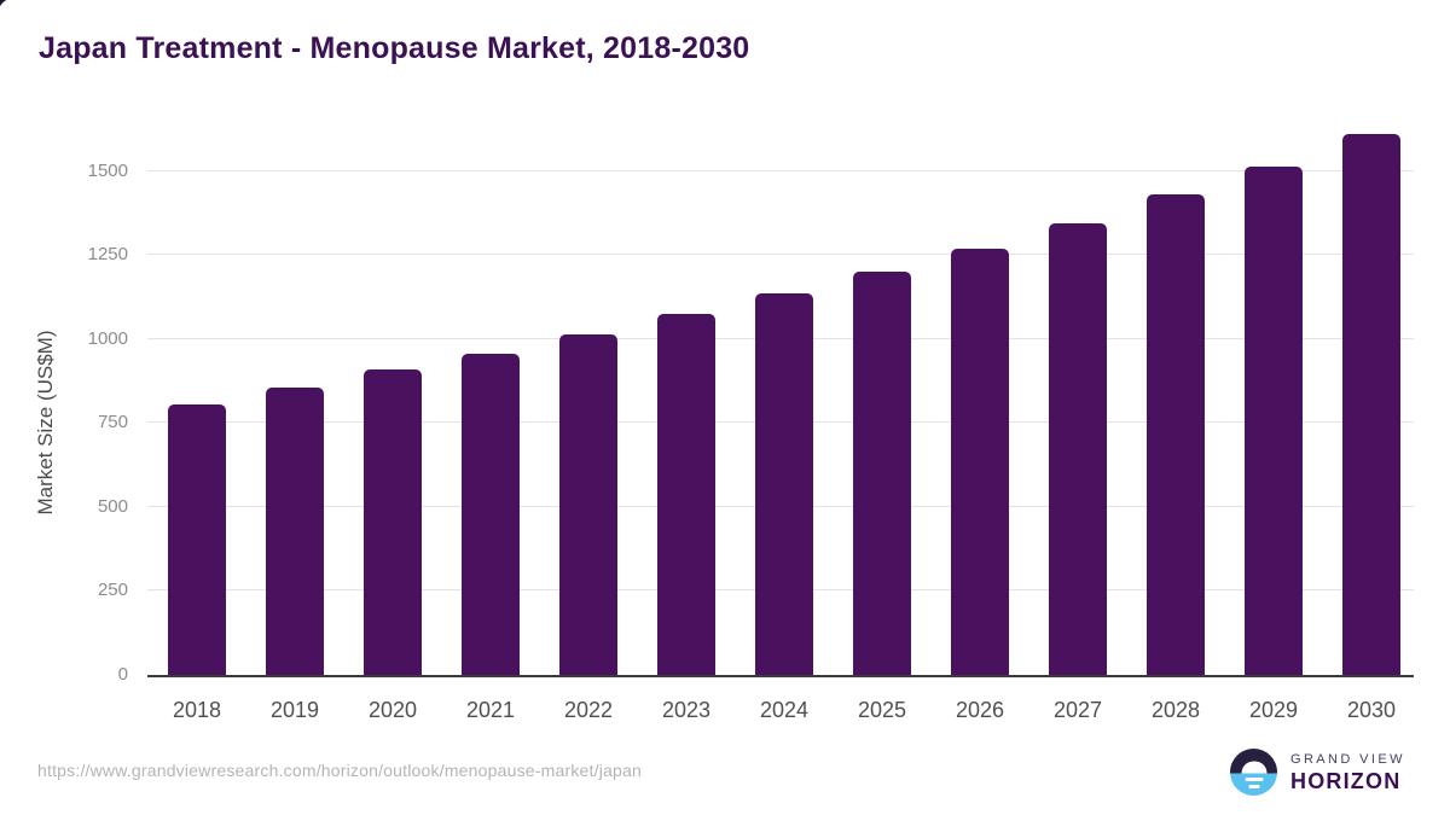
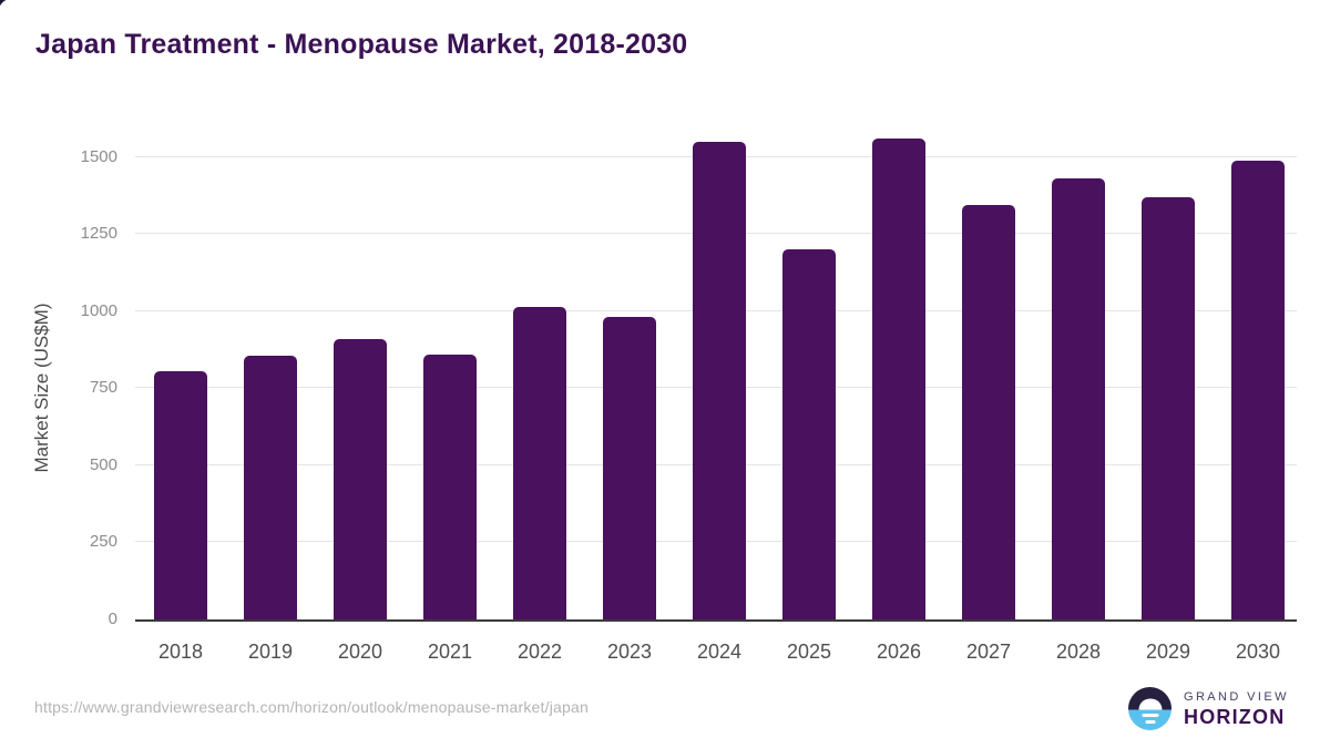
2021: 960 -> 860
2023: 1080 -> 980
2024: 1140 -> 1550
2026: 1270 -> 1560
2029: 1520 -> 1370
2030: 1610 -> 1490
